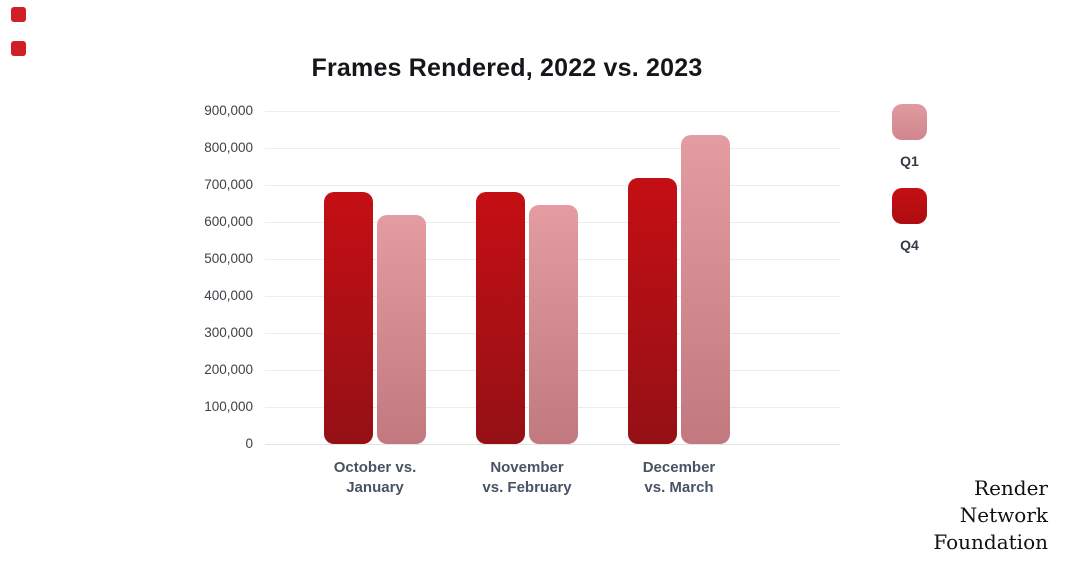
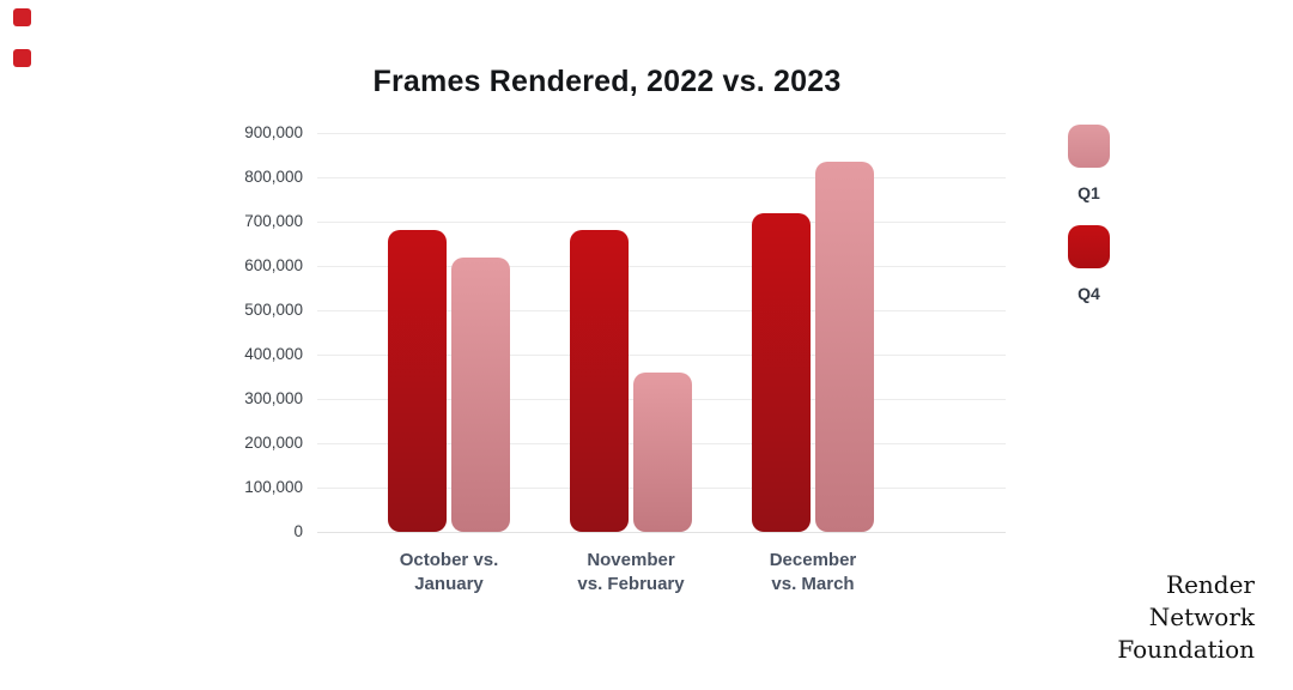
Q1/November vs. February: 640000 -> 360000
